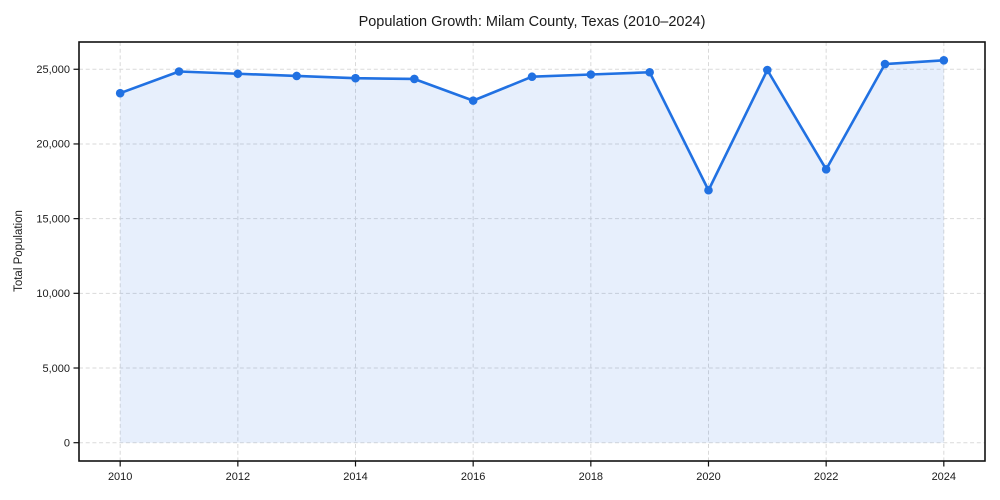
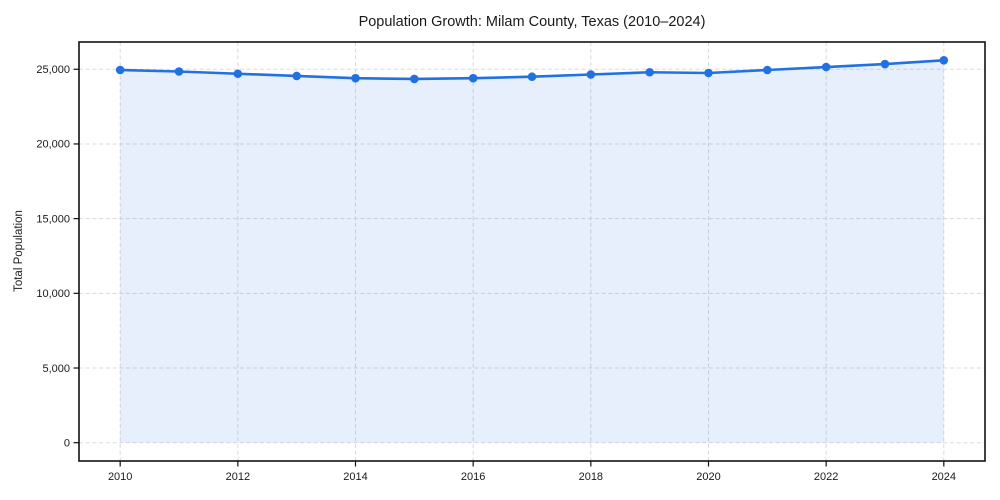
2010: 23400 -> 25000
2016: 22900 -> 24400
2020: 16900 -> 24800
2022: 18300 -> 25200
